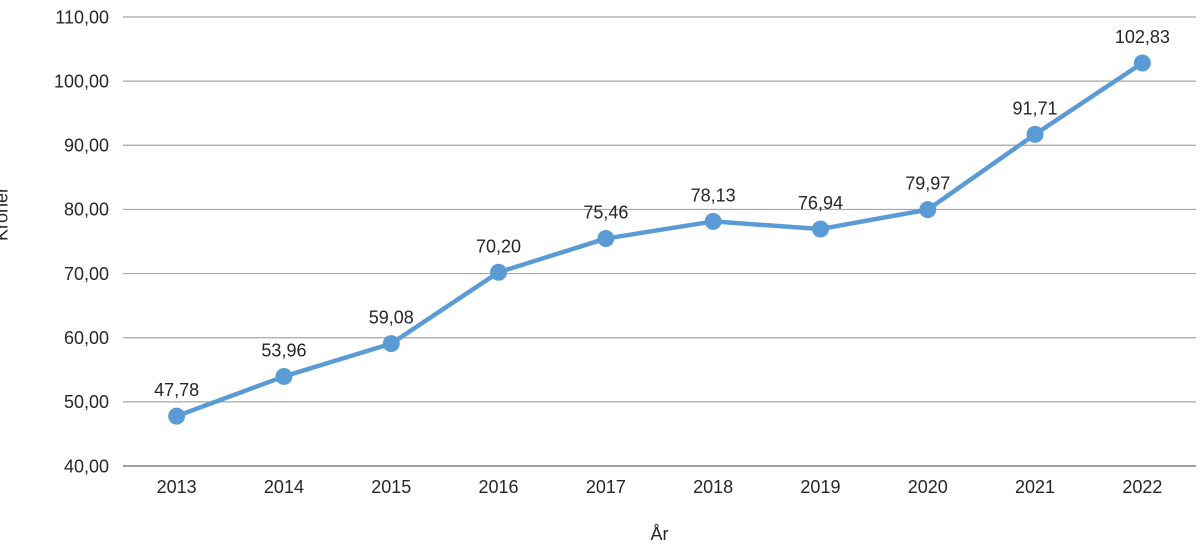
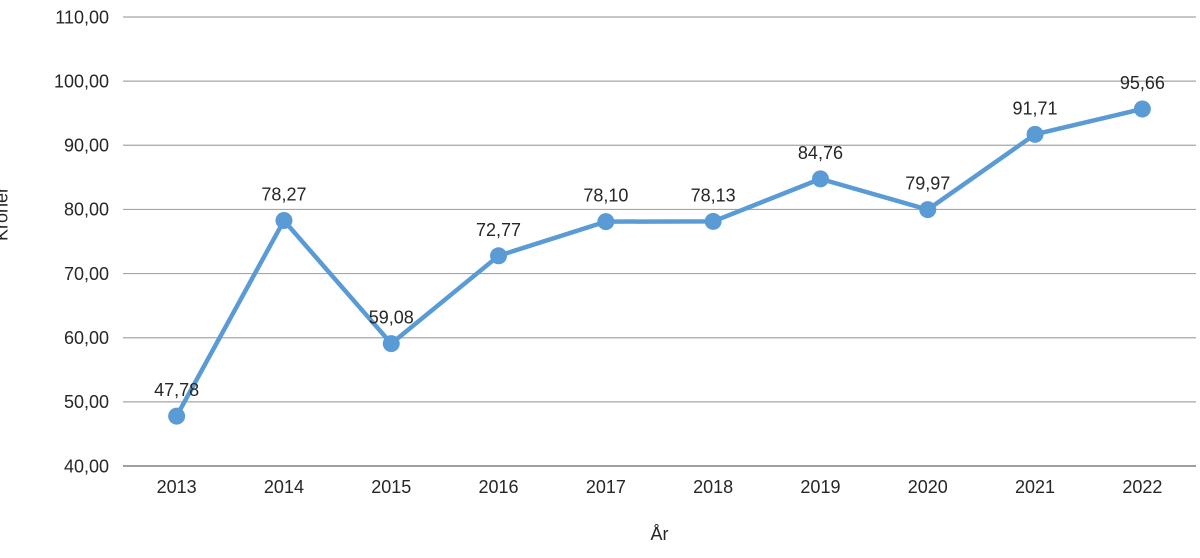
2014: 53,96 -> 78,27
2016: 70,20 -> 72,77
2017: 75,46 -> 78,10
2019: 76,94 -> 84,76
2022: 102,83 -> 95,66
